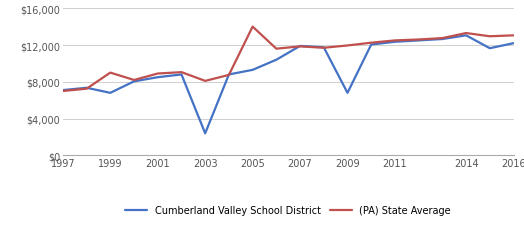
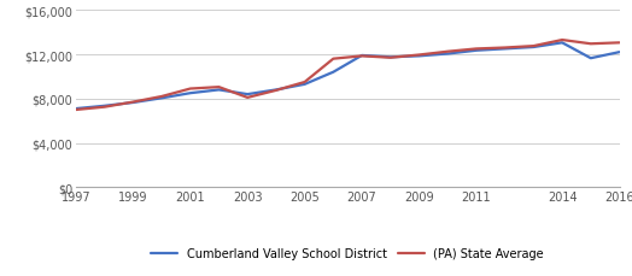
Cumberland Valley School District/1999: $6,800 -> $7,600
(PA) State Average/1999: $9,000 -> $7,700
Cumberland Valley School District/2003: $2,400 -> $8,400
(PA) State Average/2005: $14,000 -> $9,500
Cumberland Valley School District/2009: $6,800 -> $11,800
